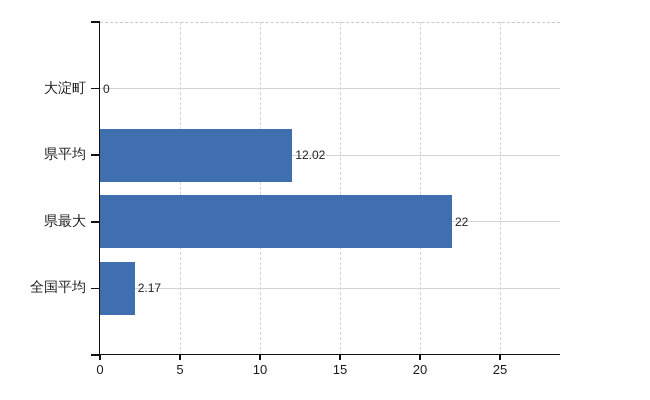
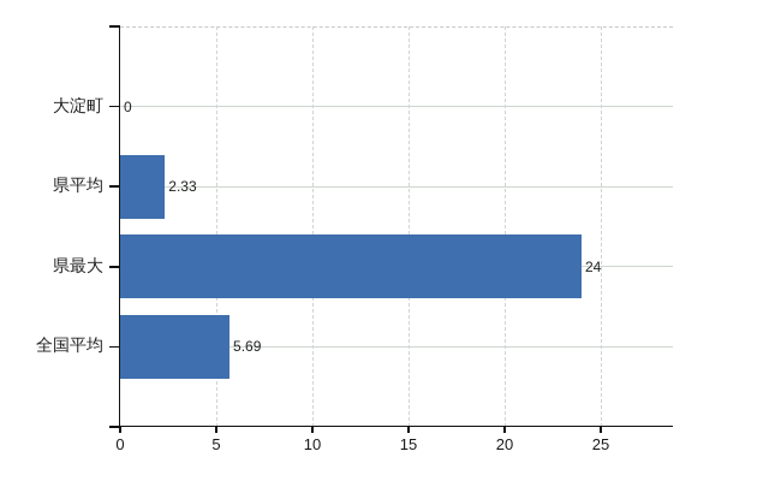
県平均: 12.02 -> 2.33
県最大: 22 -> 24
全国平均: 2.17 -> 5.69
